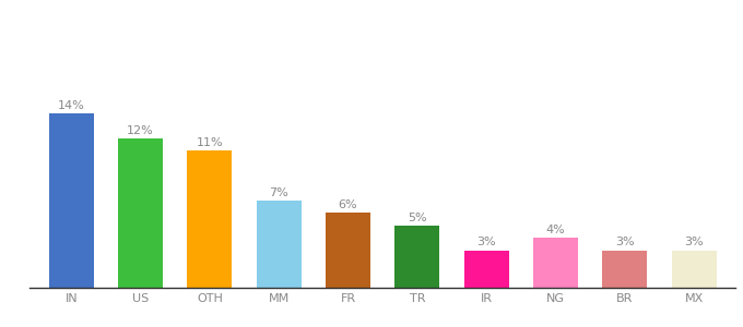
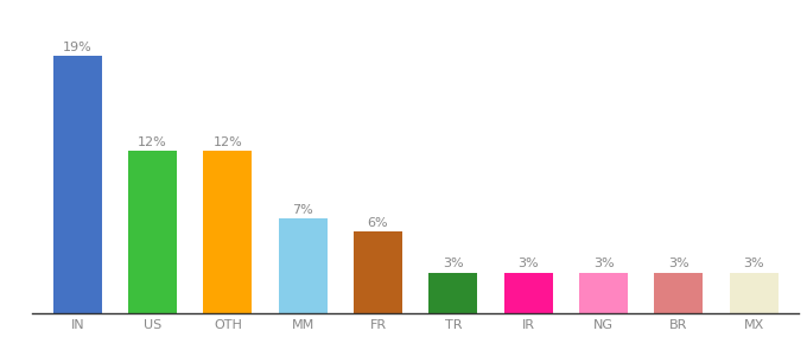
IN: 14% -> 19%
OTH: 11% -> 12%
TR: 5% -> 3%
NG: 4% -> 3%
